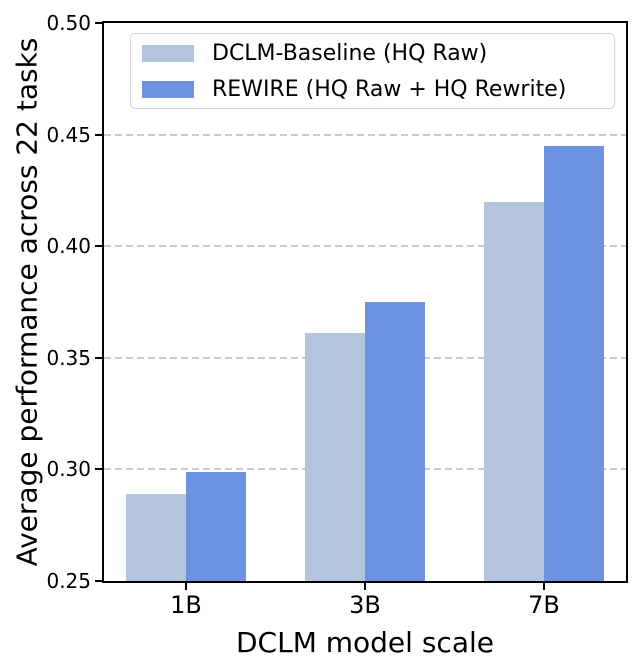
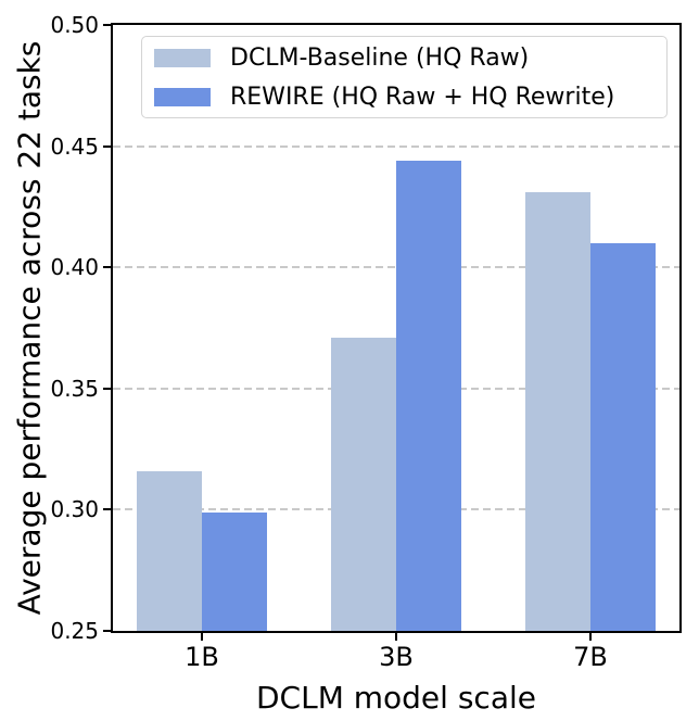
DCLM-Baseline (HQ Raw)/1B: 0.289 -> 0.316
DCLM-Baseline (HQ Raw)/3B: 0.361 -> 0.371
REWIRE (HQ Raw + HQ Rewrite)/3B: 0.375 -> 0.444
DCLM-Baseline (HQ Raw)/7B: 0.420 -> 0.431
REWIRE (HQ Raw + HQ Rewrite)/7B: 0.445 -> 0.410
